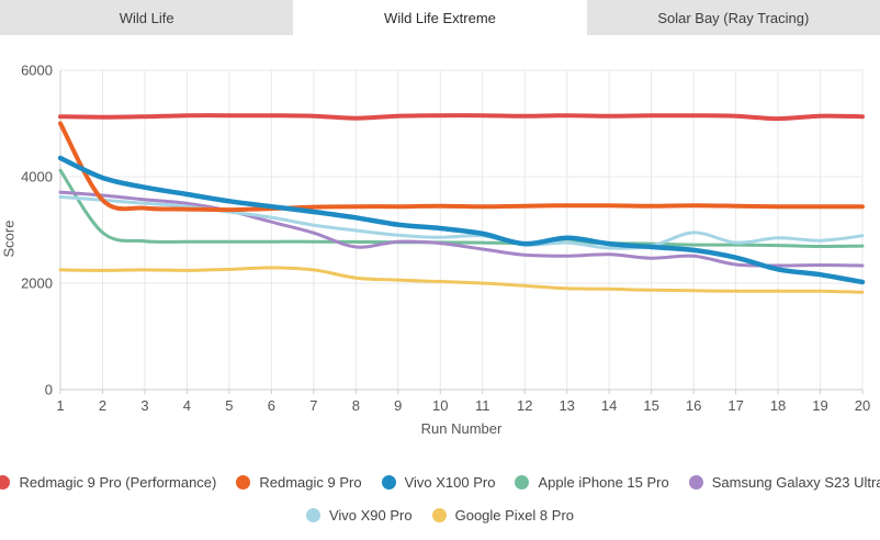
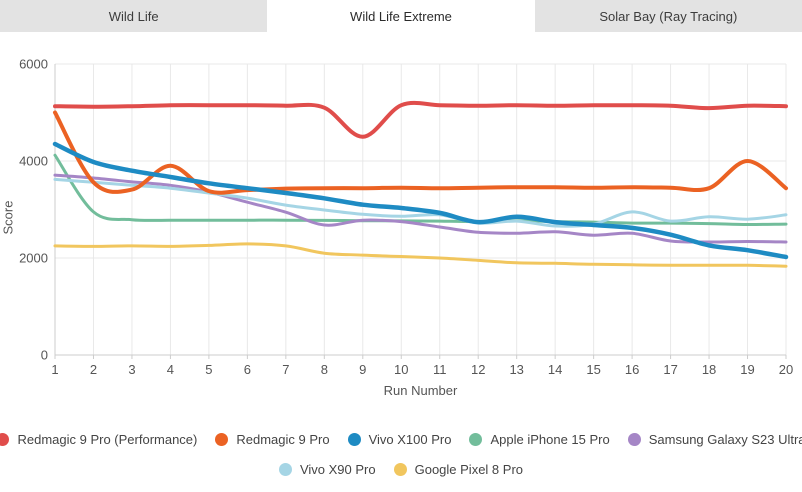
Redmagic 9 Pro/4: 3400 -> 3900
Redmagic 9 Pro (Performance)/9: 5100 -> 4500
Redmagic 9 Pro/19: 3400 -> 4000
